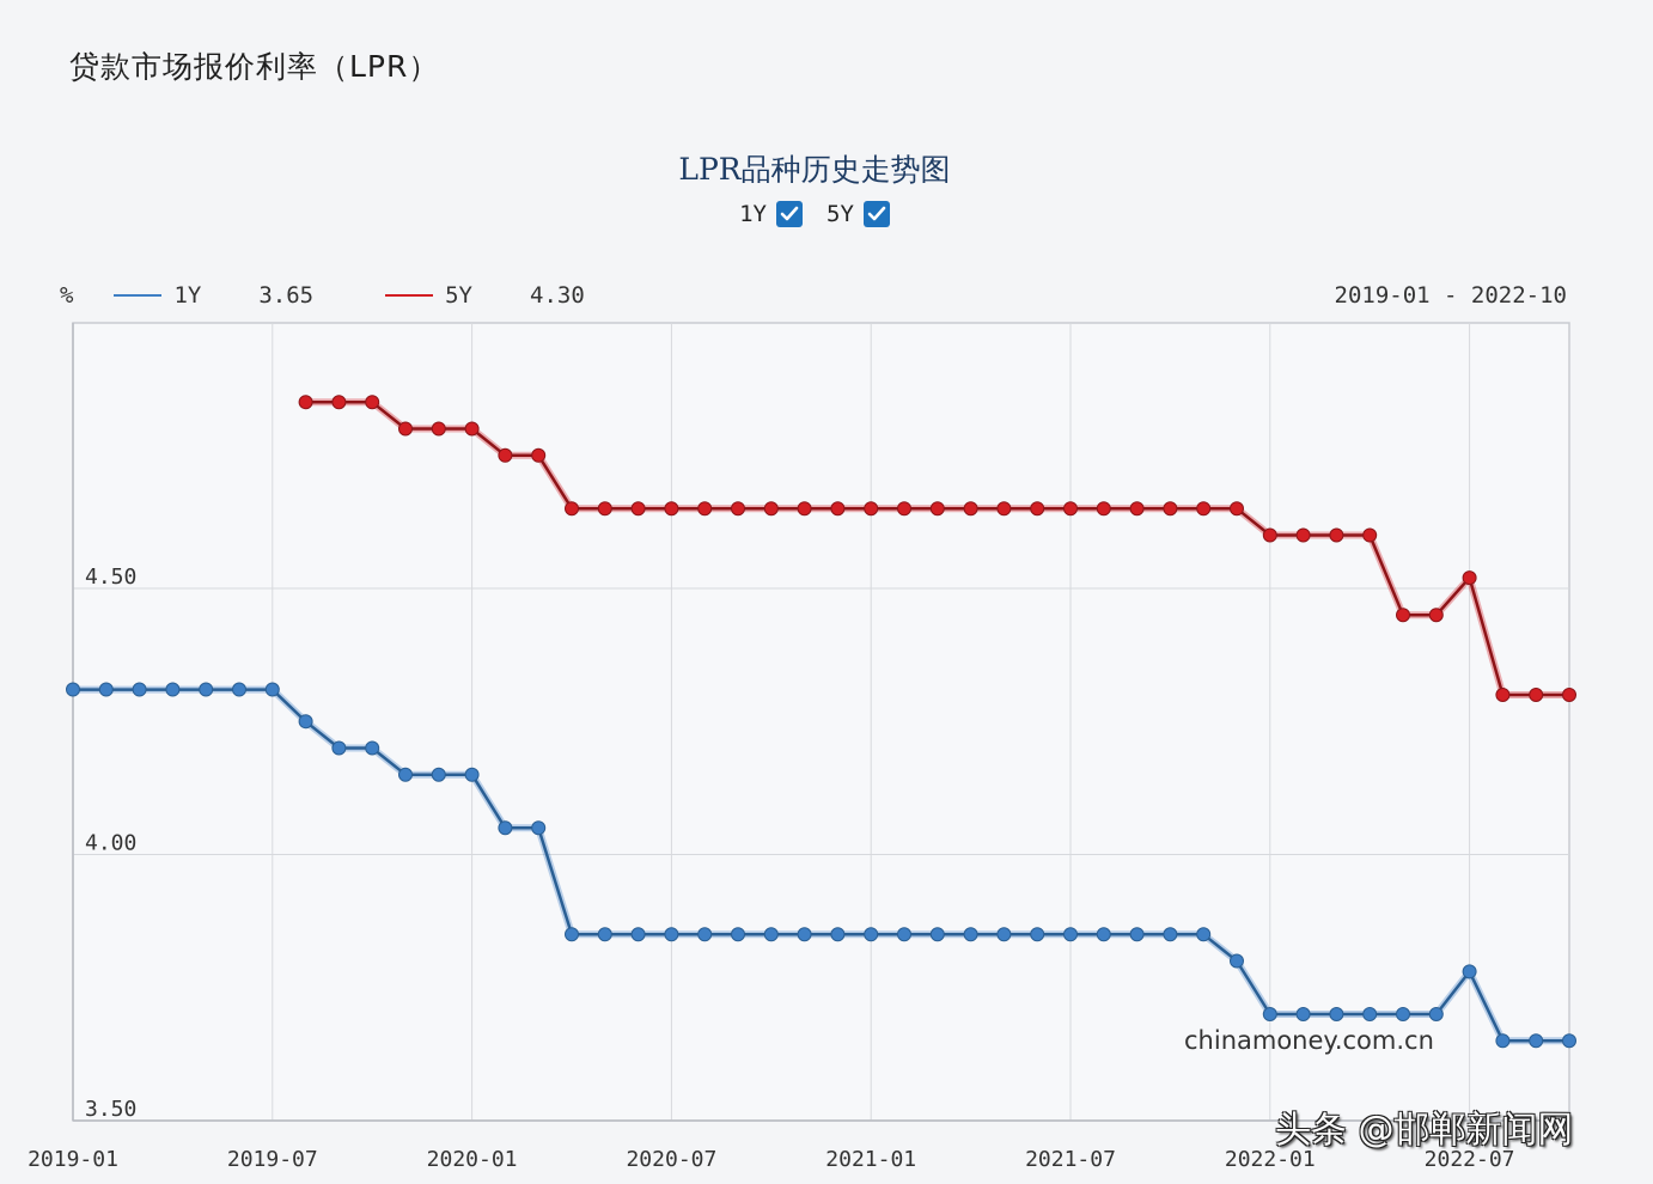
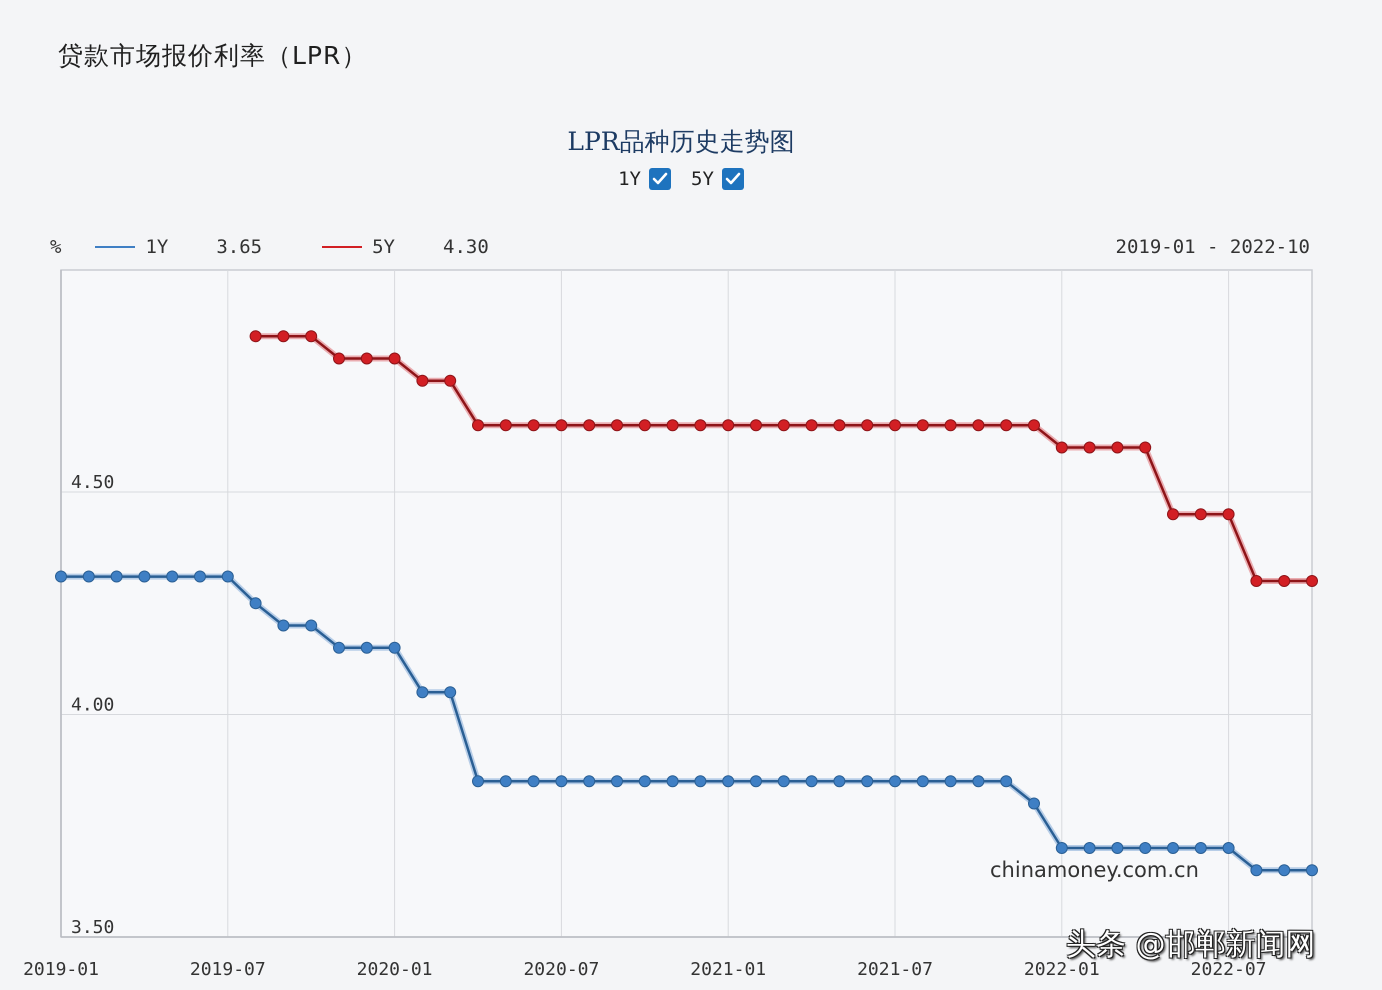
1Y/2022-07: 3.78 -> 3.70
5Y/2022-07: 4.52 -> 4.45
